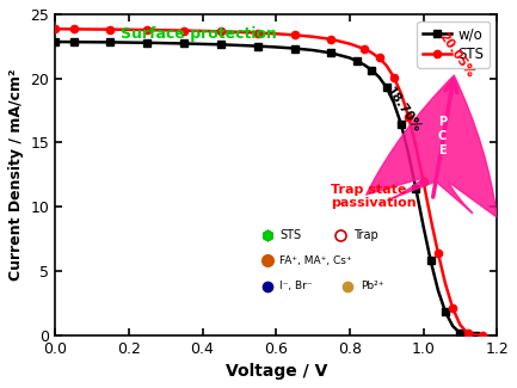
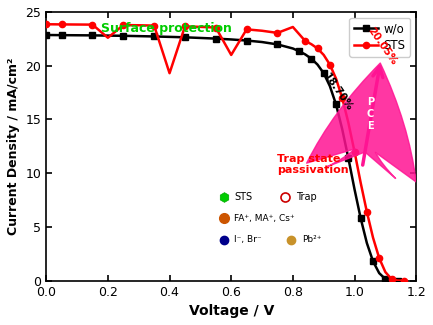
STS/0.2: 23.8 -> 22.6
STS/0.4: 23.7 -> 19.3
STS/0.6: 23.5 -> 21.0
STS/0.8: 22.7 -> 23.6
